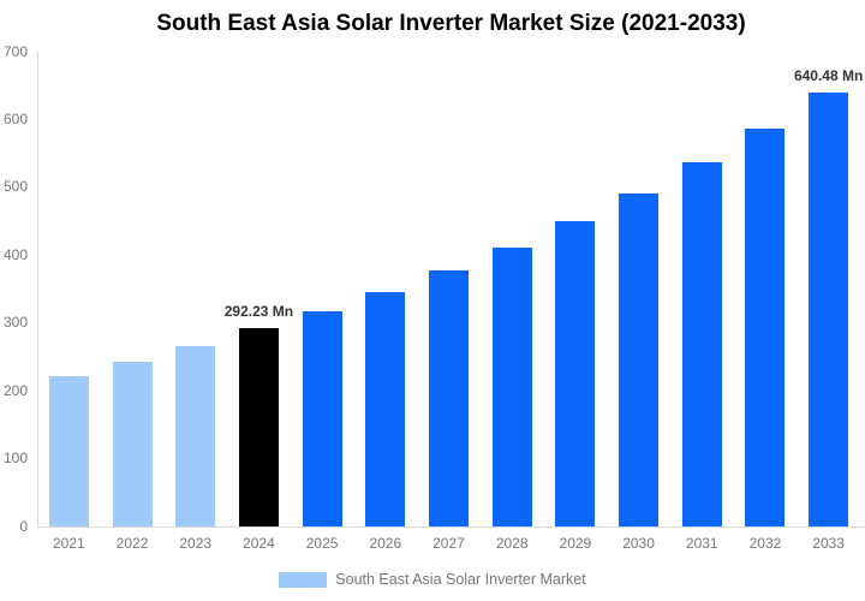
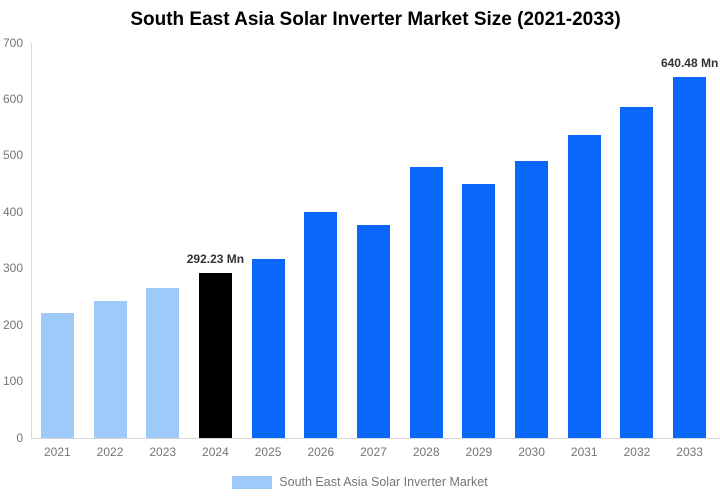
2026: 350 -> 400
2028: 410 -> 480
